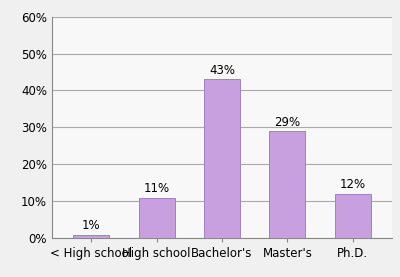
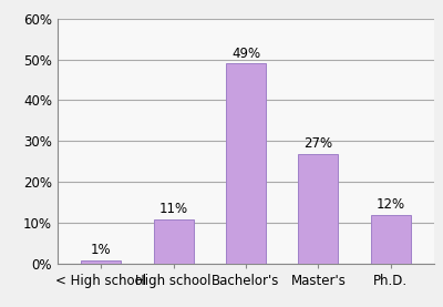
Bachelor's: 43% -> 49%
Master's: 29% -> 27%
